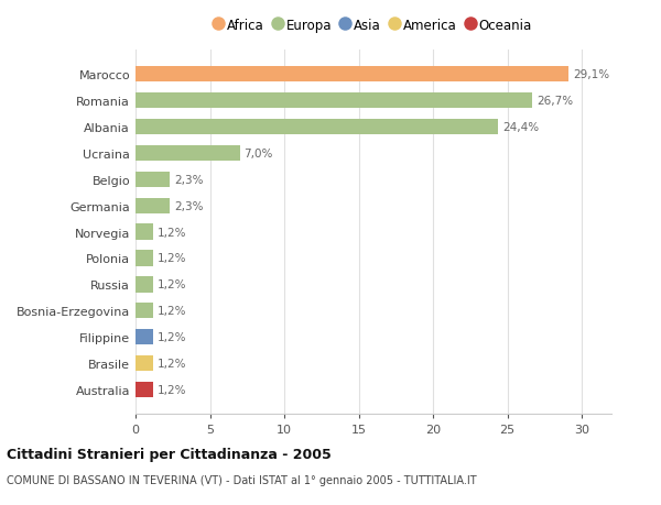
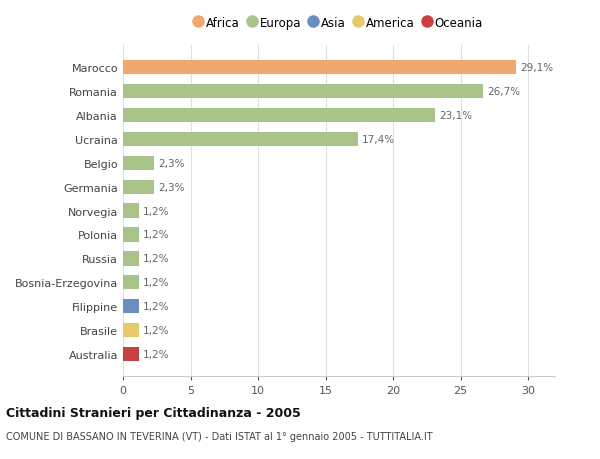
Albania: 24,4% -> 23,1%
Ucraina: 7,0% -> 17,4%
